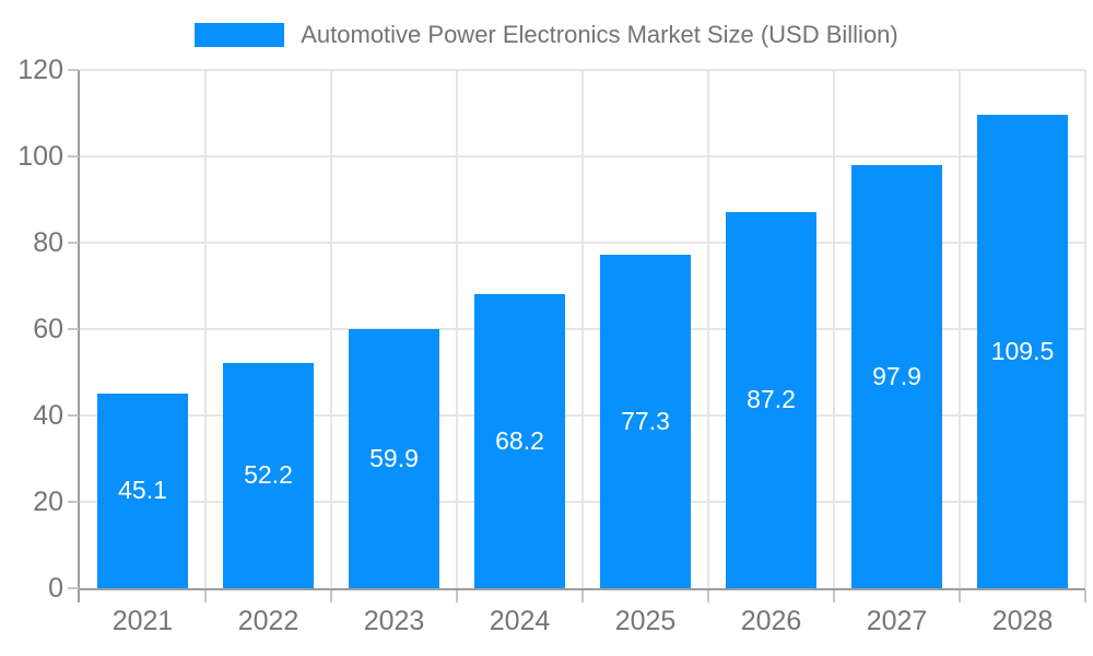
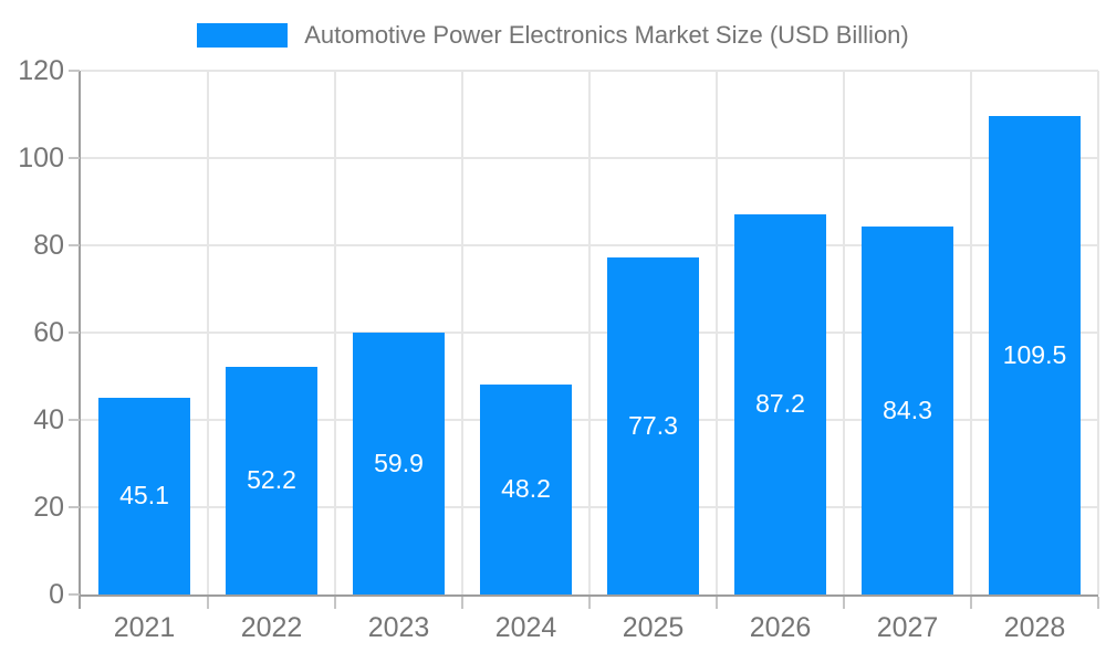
2024: 68.2 -> 48.2
2027: 97.9 -> 84.3
